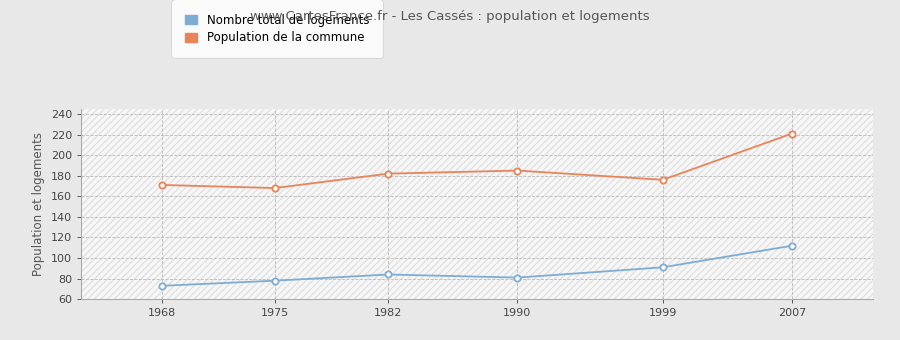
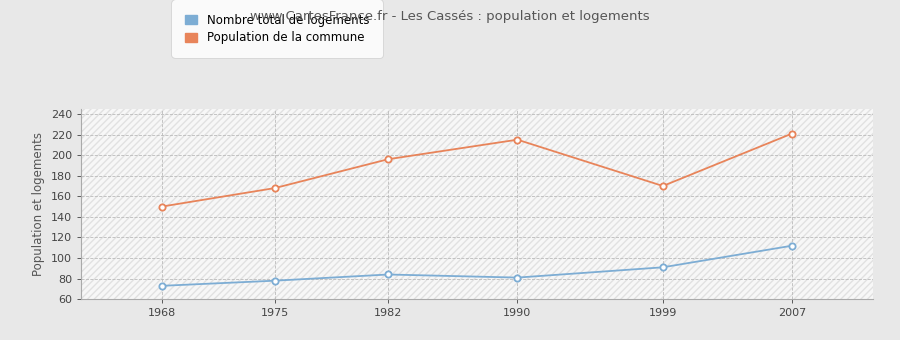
Population de la commune/1968: 171 -> 150
Population de la commune/1982: 182 -> 196
Population de la commune/1990: 185 -> 215
Population de la commune/1999: 176 -> 170
